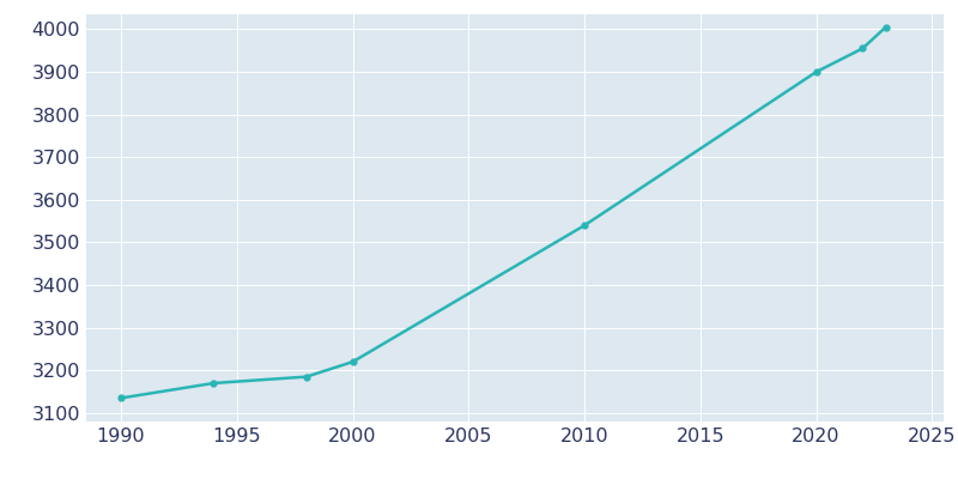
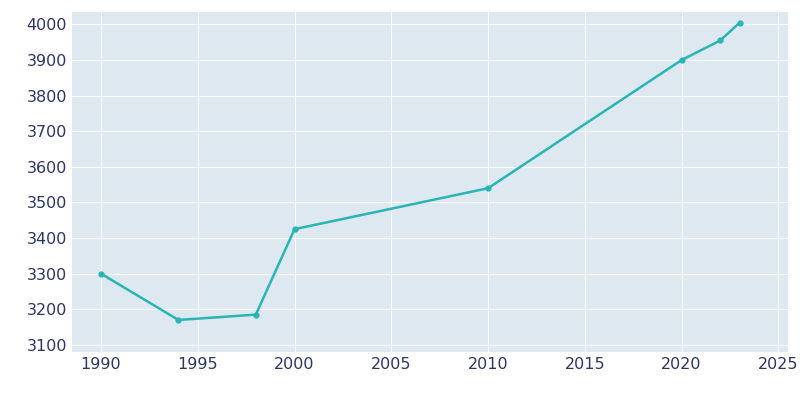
1990: 3135 -> 3300
2000: 3220 -> 3425
